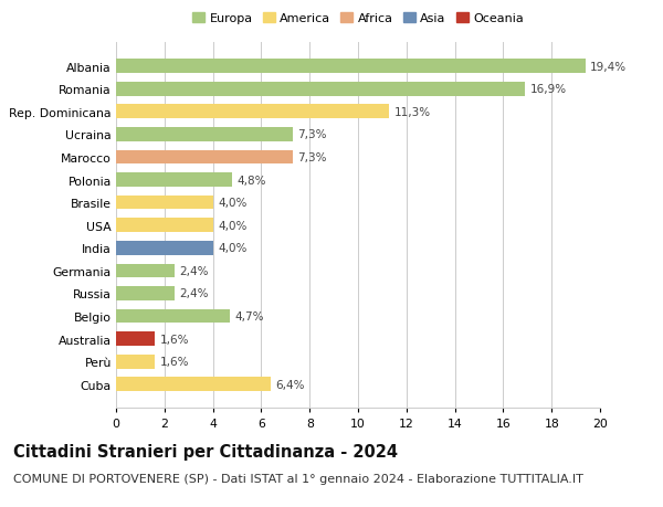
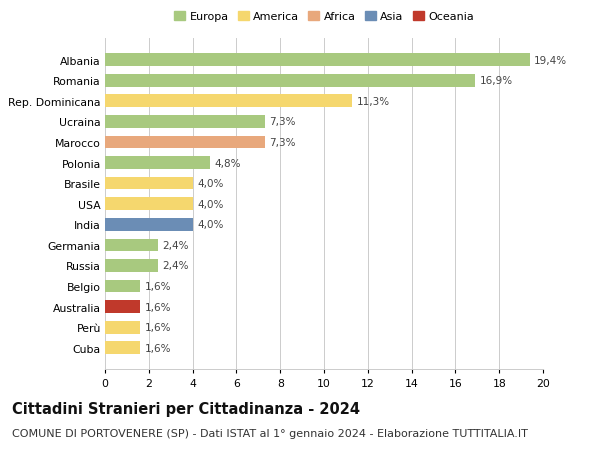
Belgio: 4,7% -> 1,6%
Cuba: 6,4% -> 1,6%
